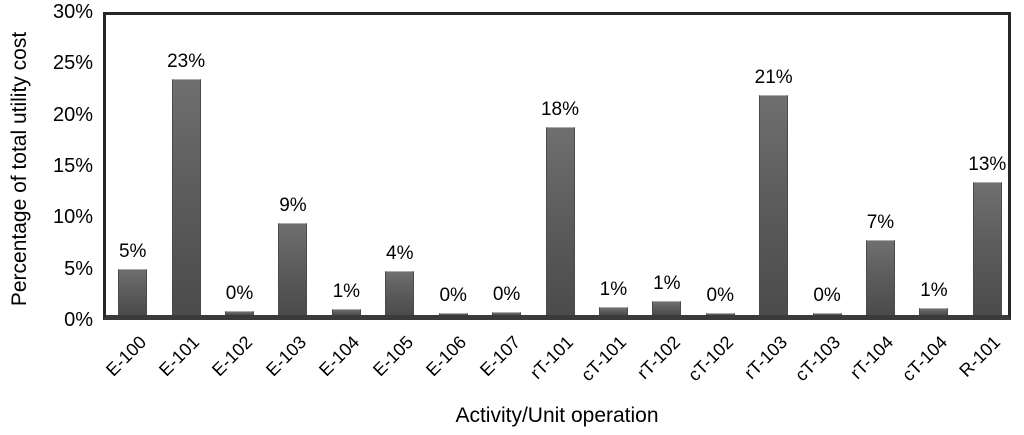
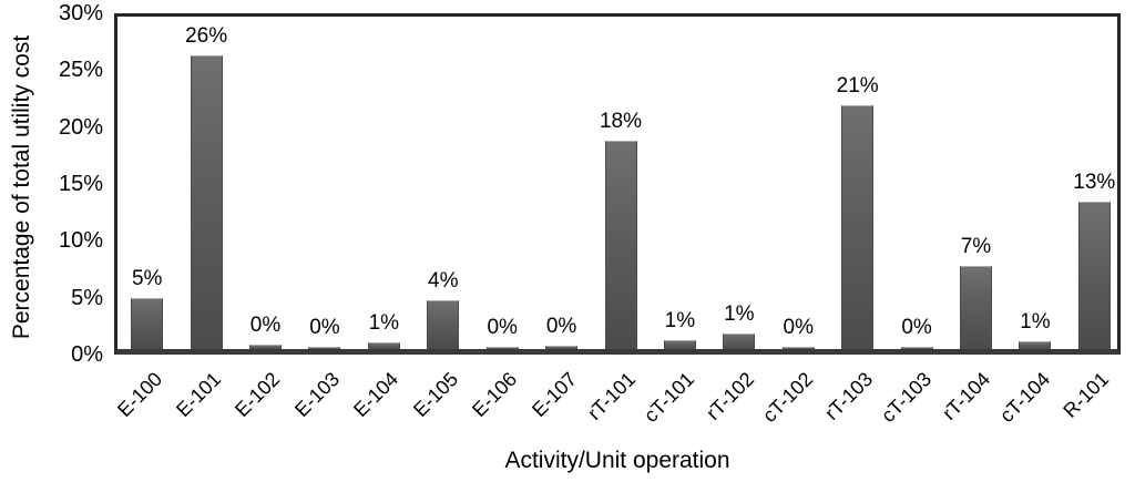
E-101: 23% -> 26%
E-103: 9% -> 0%
